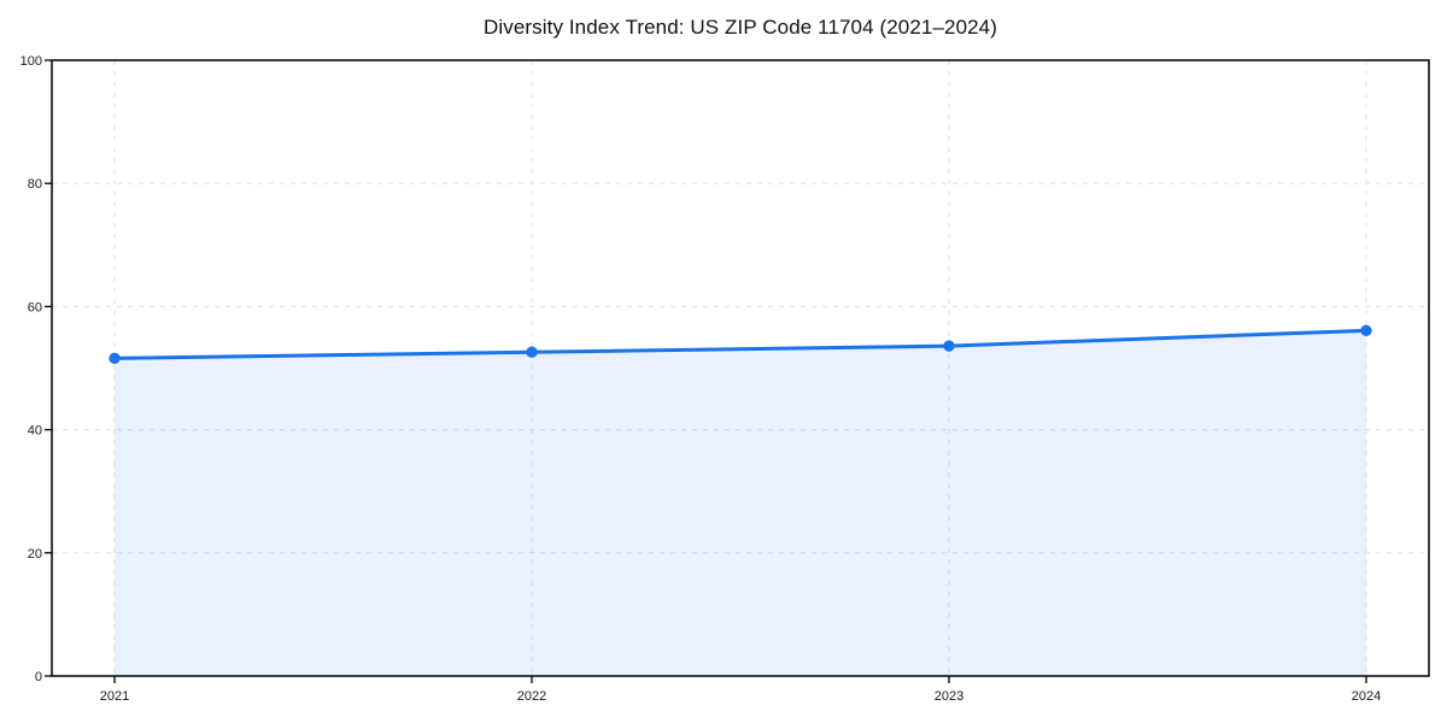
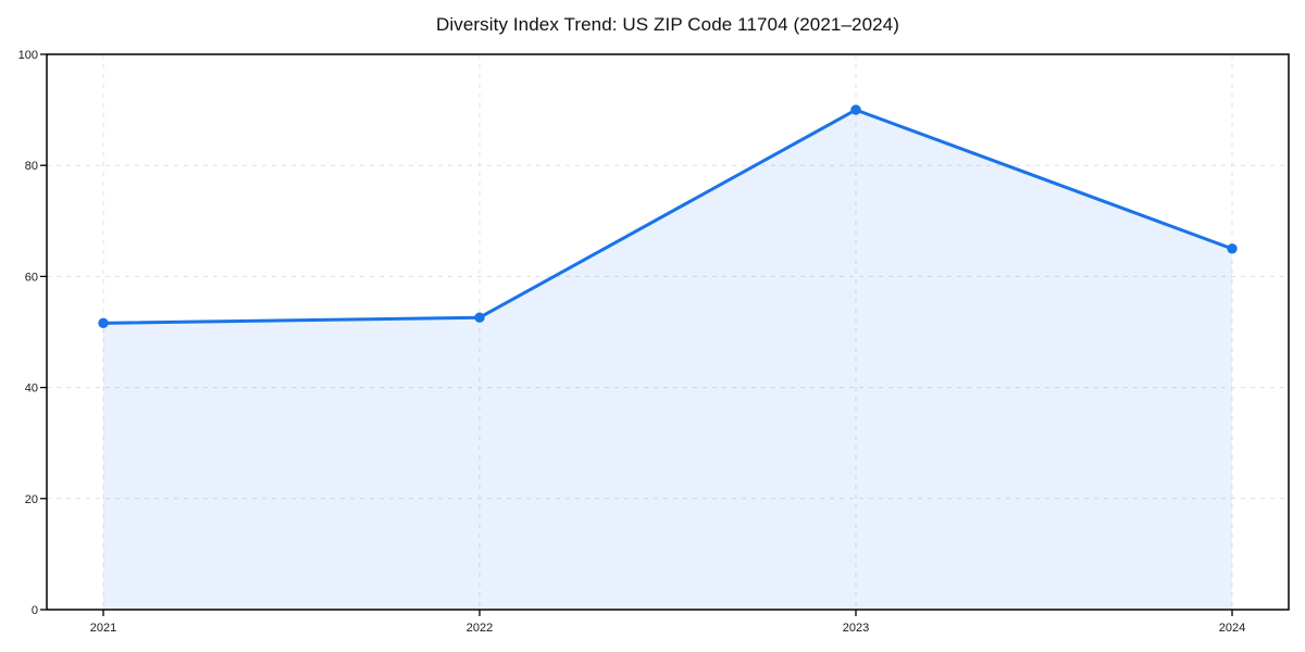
2023: 54 -> 90
2024: 56 -> 65
